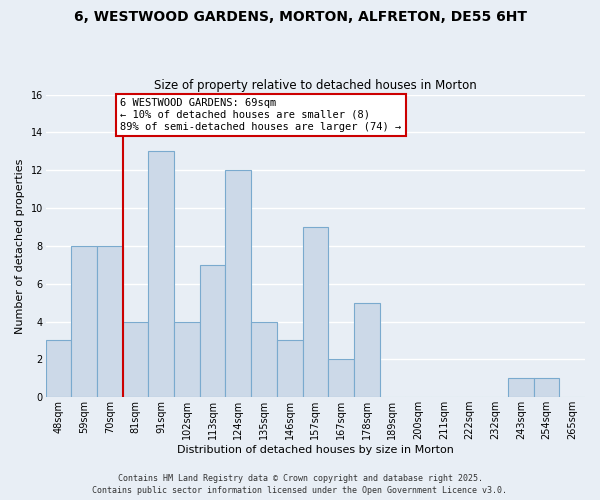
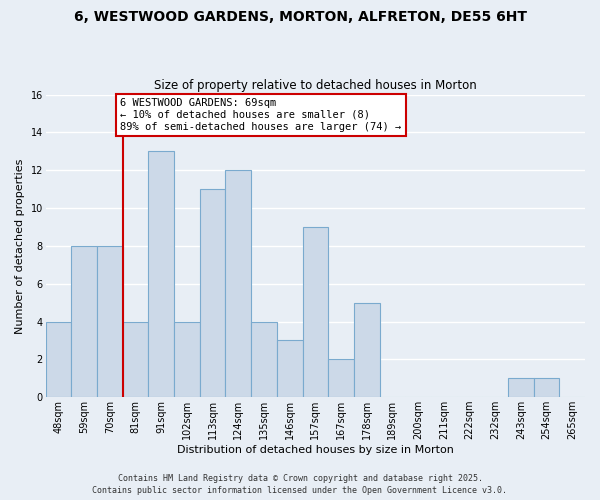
48sqm: 3 -> 4
113sqm: 7 -> 11
